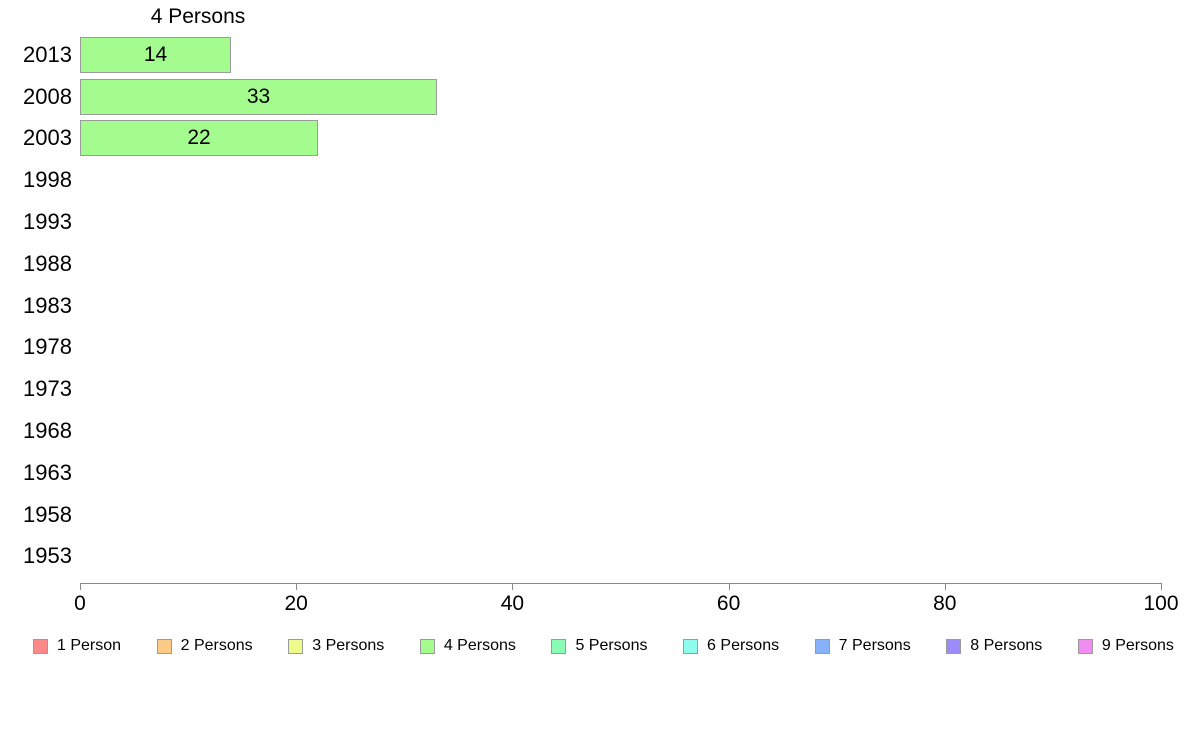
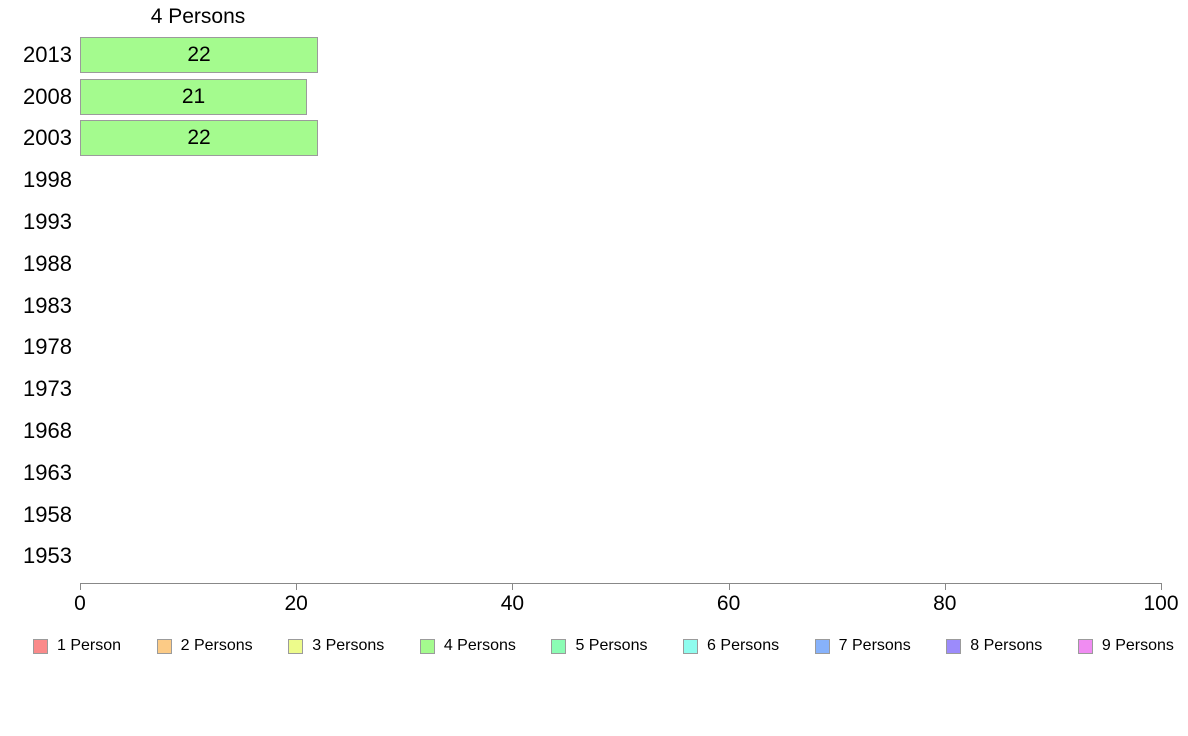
2013: 14 -> 22
2008: 33 -> 21
